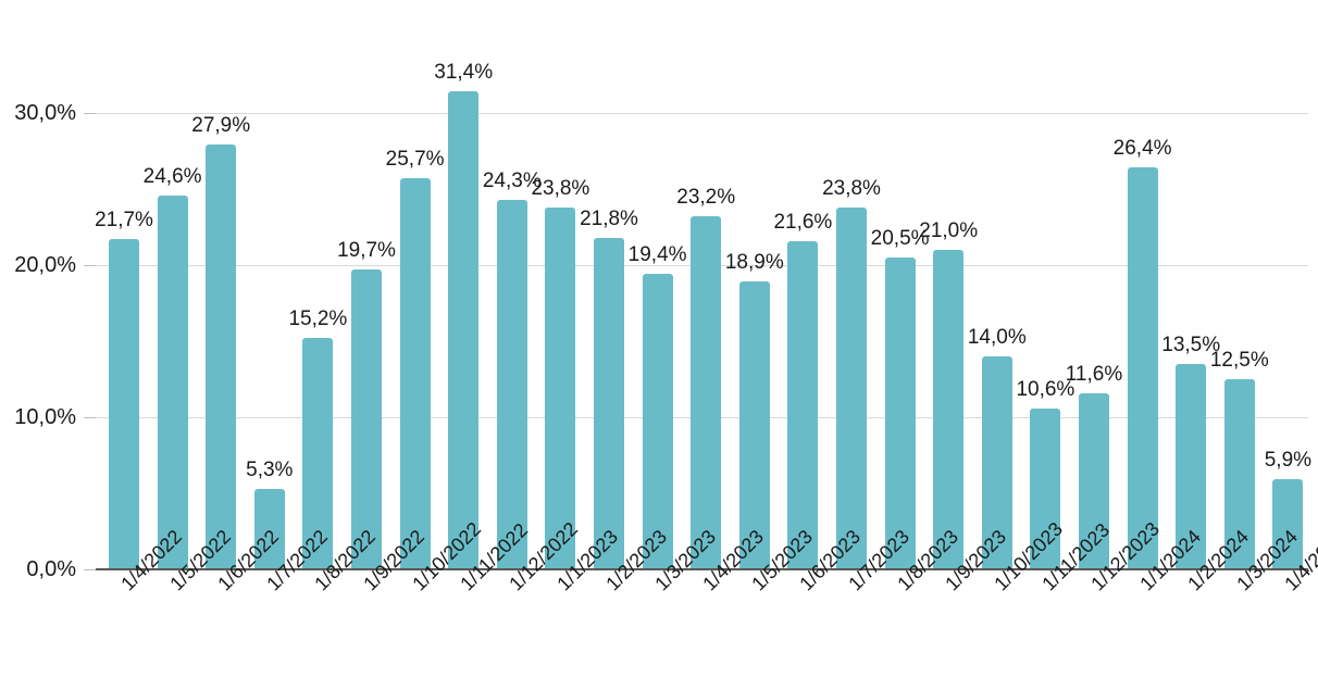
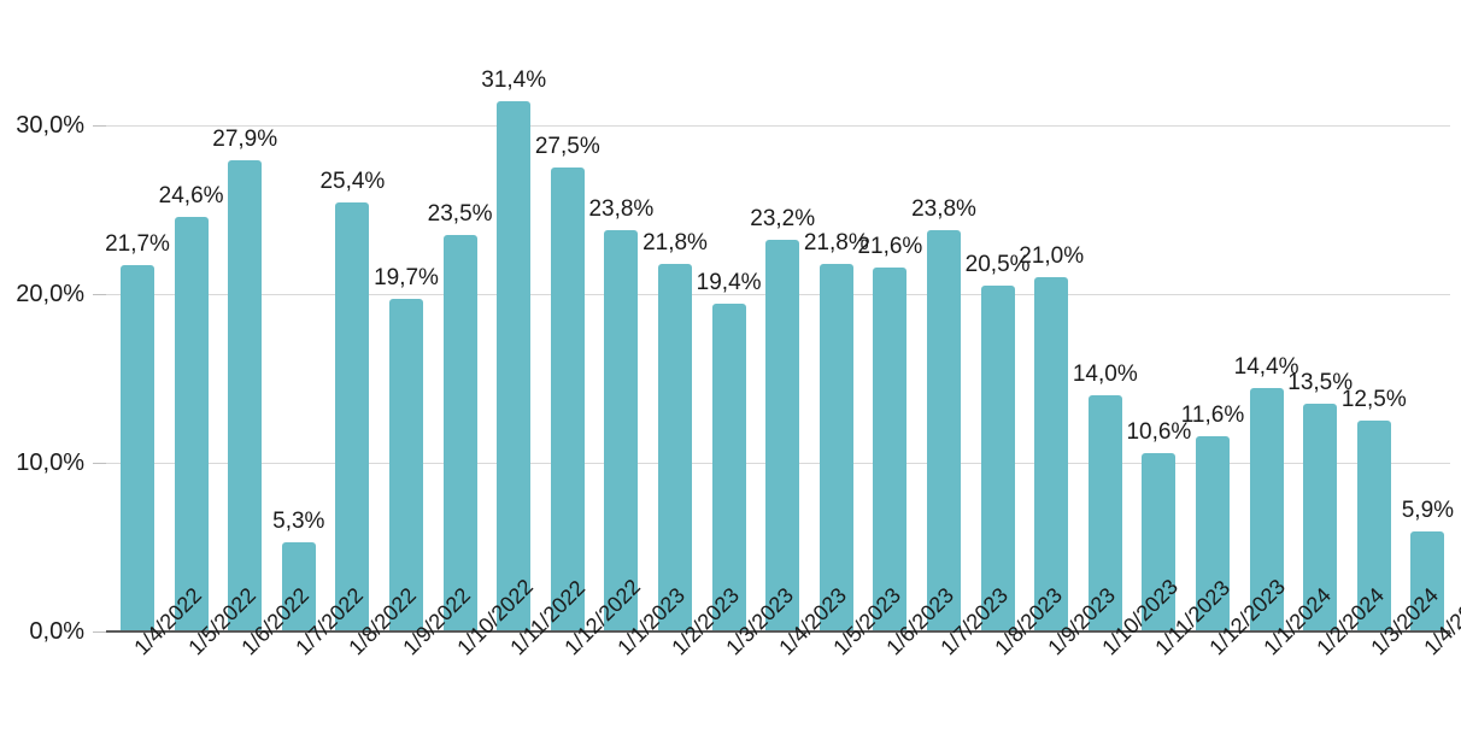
1/8/2022: 15,2% -> 25,4%
1/10/2022: 25,7% -> 23,5%
1/12/2022: 24,3% -> 27,5%
1/5/2023: 18,9% -> 21,8%
1/1/2024: 26,4% -> 14,4%
